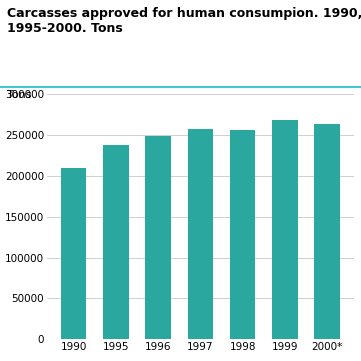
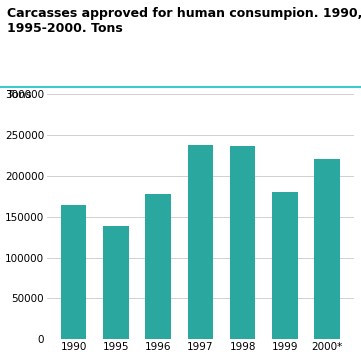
1990: 210000 -> 164000
1995: 238000 -> 138000
1996: 248000 -> 178000
1997: 257000 -> 238000
1998: 256000 -> 236000
1999: 268000 -> 180000
2000*: 263000 -> 220000
